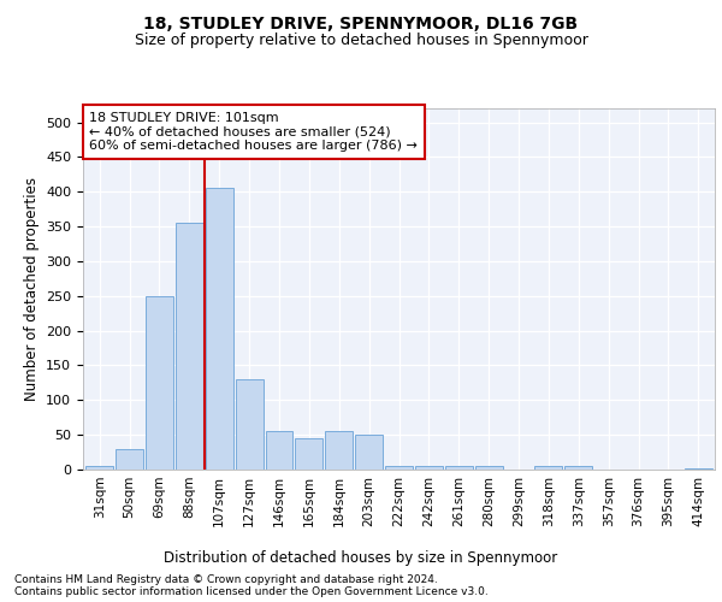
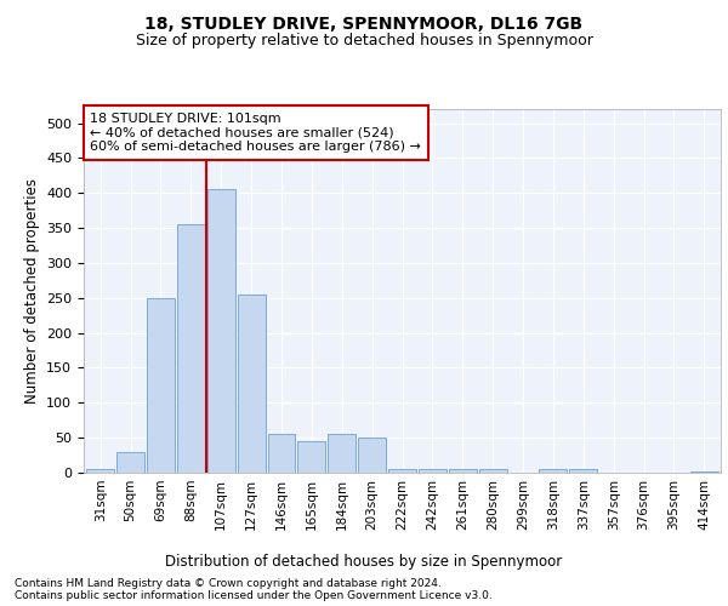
127sqm: 130 -> 254
